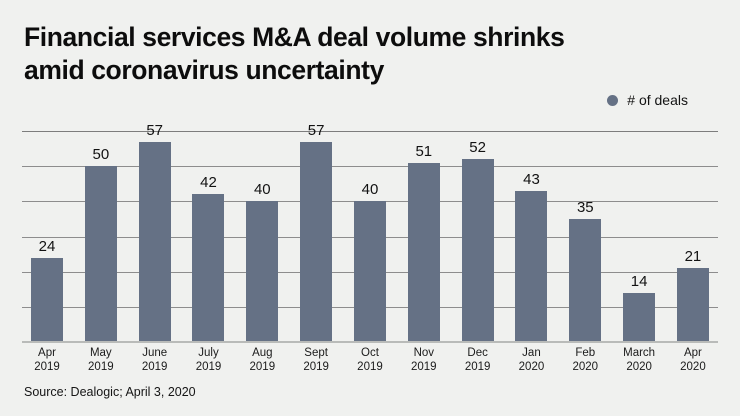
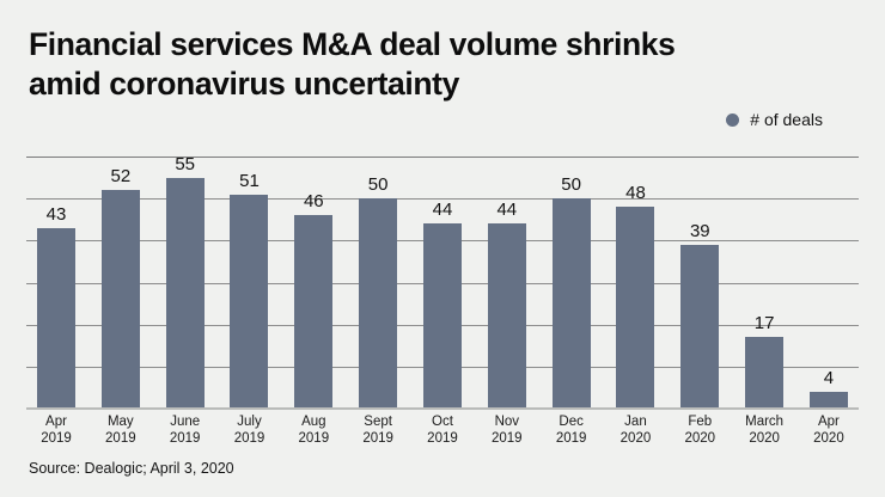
Apr 2019: 24 -> 43
May 2019: 50 -> 52
June 2019: 57 -> 55
July 2019: 42 -> 51
Aug 2019: 40 -> 46
Sept 2019: 57 -> 50
Oct 2019: 40 -> 44
Nov 2019: 51 -> 44
Dec 2019: 52 -> 50
Jan 2020: 43 -> 48
Feb 2020: 35 -> 39
March 2020: 14 -> 17
Apr 2020: 21 -> 4
